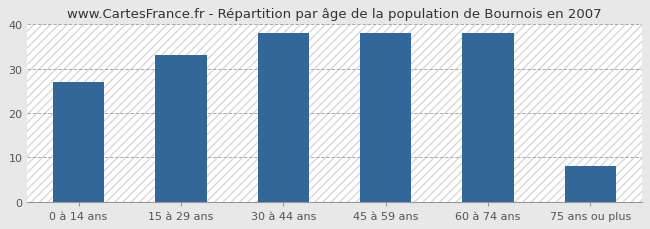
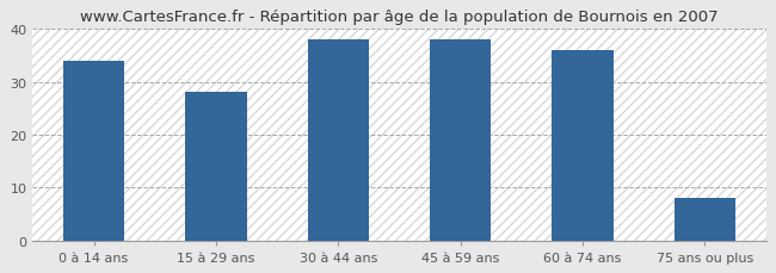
0 à 14 ans: 27 -> 34
15 à 29 ans: 33 -> 28
60 à 74 ans: 38 -> 36
